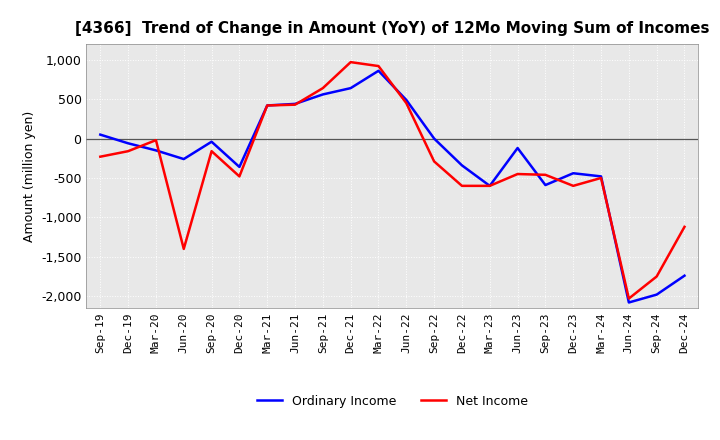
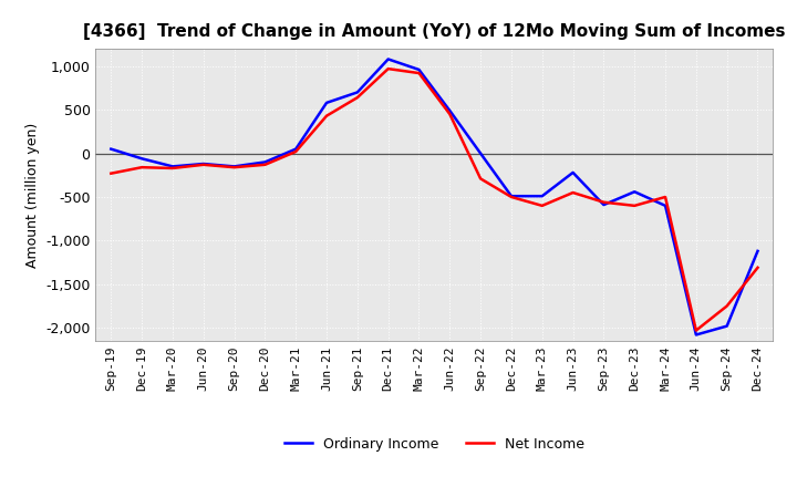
Net Income/Mar-20: -20 -> -170
Ordinary Income/Jun-20: -260 -> -120
Net Income/Jun-20: -1,400 -> -130
Ordinary Income/Sep-20: -40 -> -150
Ordinary Income/Dec-20: -360 -> -100
Net Income/Dec-20: -480 -> -130
Ordinary Income/Mar-21: 420 -> 50
Net Income/Mar-21: 420 -> 20
Ordinary Income/Jun-21: 440 -> 580
Ordinary Income/Sep-21: 560 -> 700
Ordinary Income/Dec-21: 640 -> 1,080
Ordinary Income/Mar-22: 860 -> 960
Ordinary Income/Dec-22: -340 -> -490
Net Income/Dec-22: -600 -> -500
Ordinary Income/Mar-23: -600 -> -490
Ordinary Income/Jun-23: -120 -> -220
Net Income/Sep-23: -460 -> -560
Ordinary Income/Mar-24: -480 -> -600
Ordinary Income/Dec-24: -1,740 -> -1,120
Net Income/Dec-24: -1,120 -> -1,310
